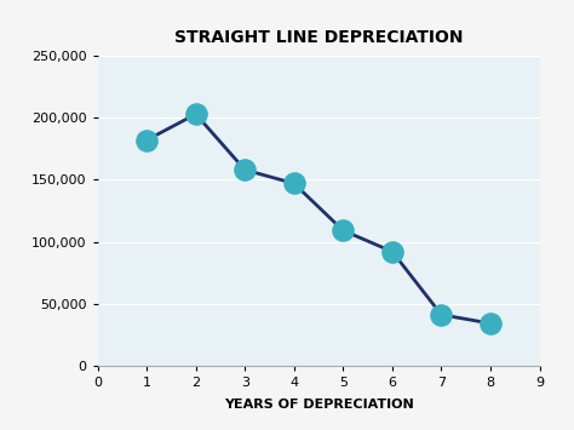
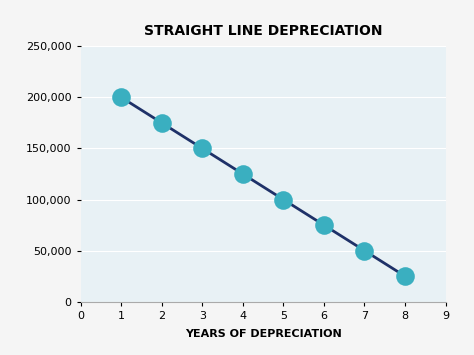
1: 182,000 -> 200,000
2: 203,000 -> 175,000
3: 158,000 -> 150,000
4: 147,000 -> 125,000
5: 109,000 -> 100,000
6: 92,000 -> 75,000
7: 41,000 -> 50,000
8: 34,000 -> 25,000
